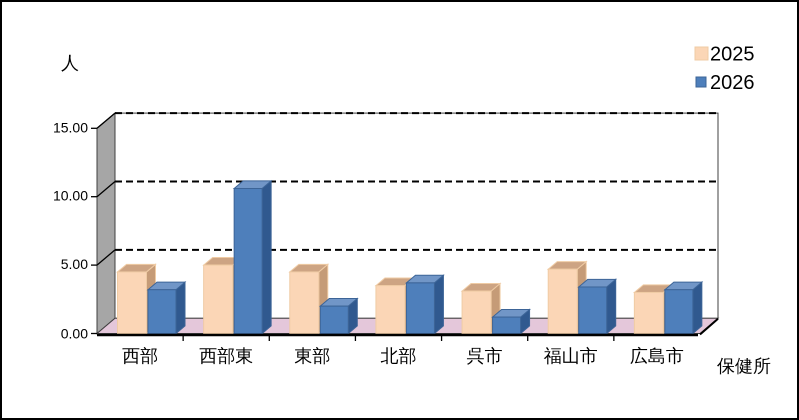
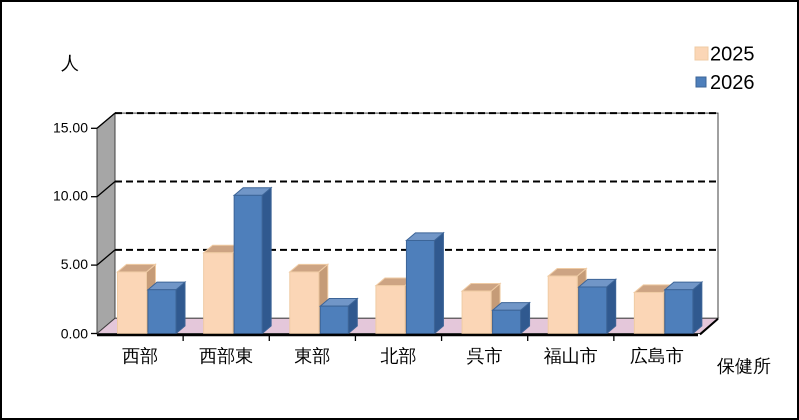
2025/西部東: 5.0 -> 5.9
2026/西部東: 10.6 -> 10.1
2026/北部: 3.7 -> 6.8
2026/呉市: 1.2 -> 1.7
2025/福山市: 4.7 -> 4.2
